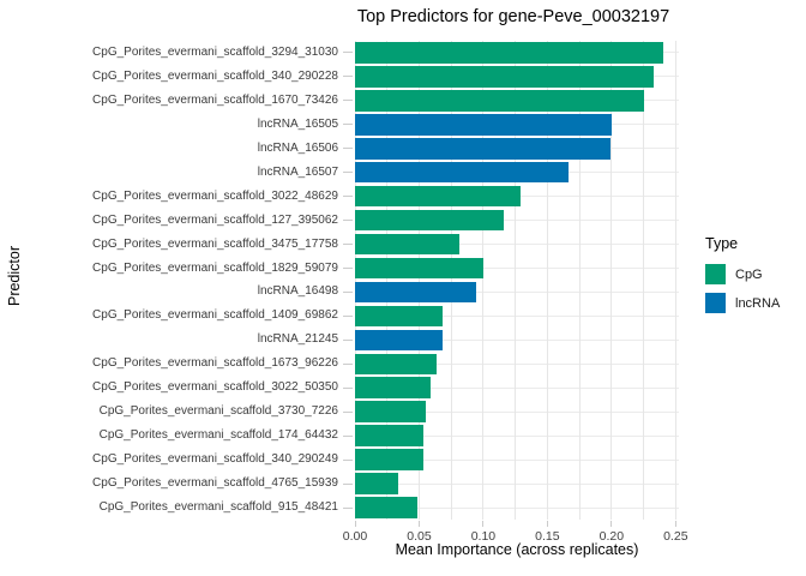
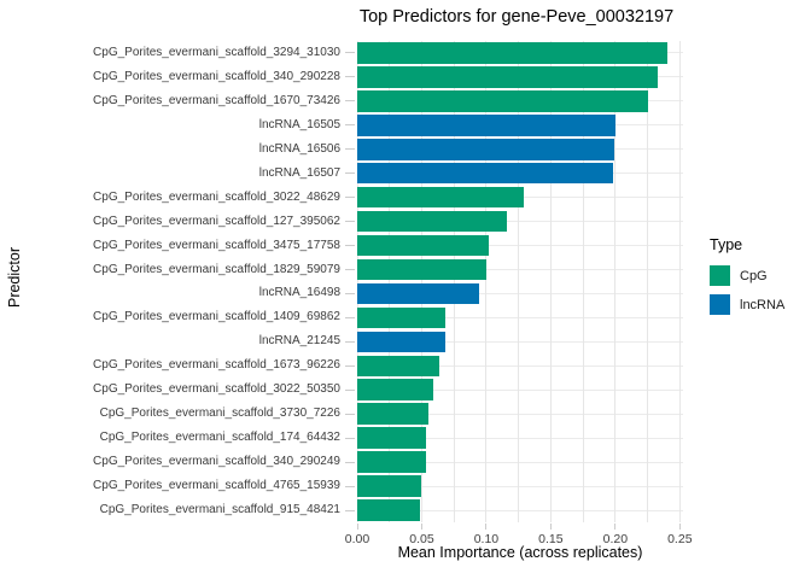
lncRNA_16507: 0.166 -> 0.198
CpG_Porites_evermani_scaffold_3475_17758: 0.081 -> 0.102
CpG_Porites_evermani_scaffold_4765_15939: 0.034 -> 0.050
